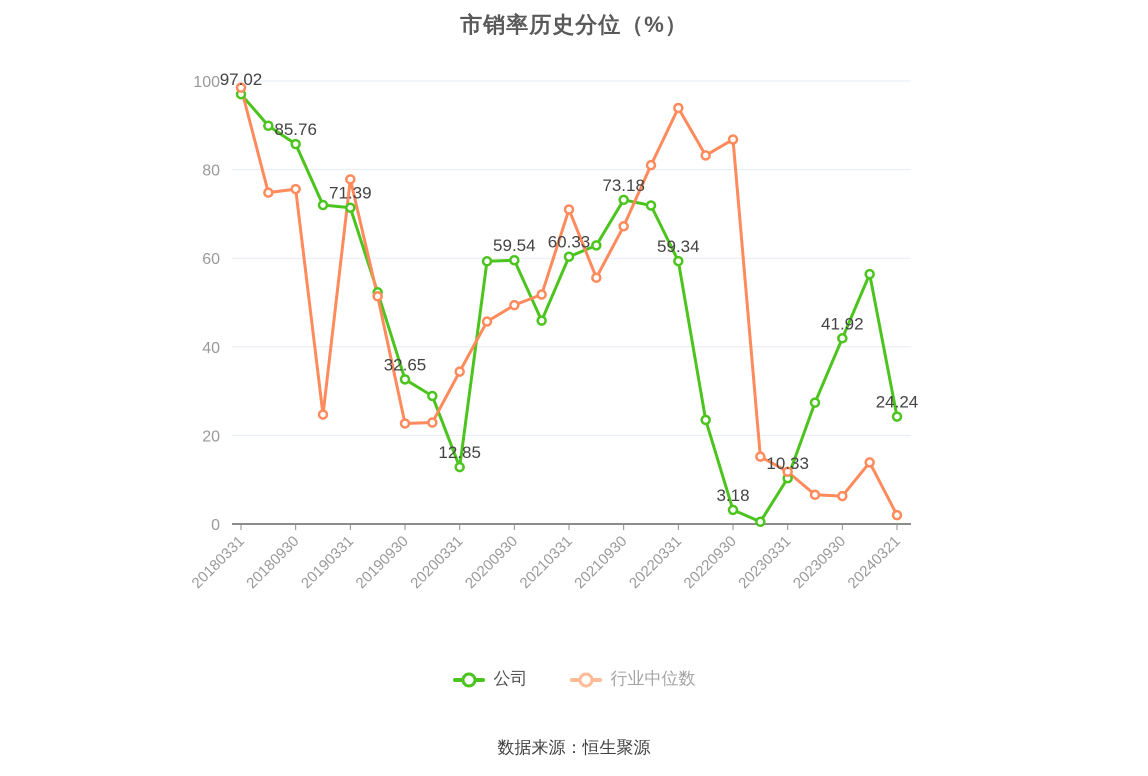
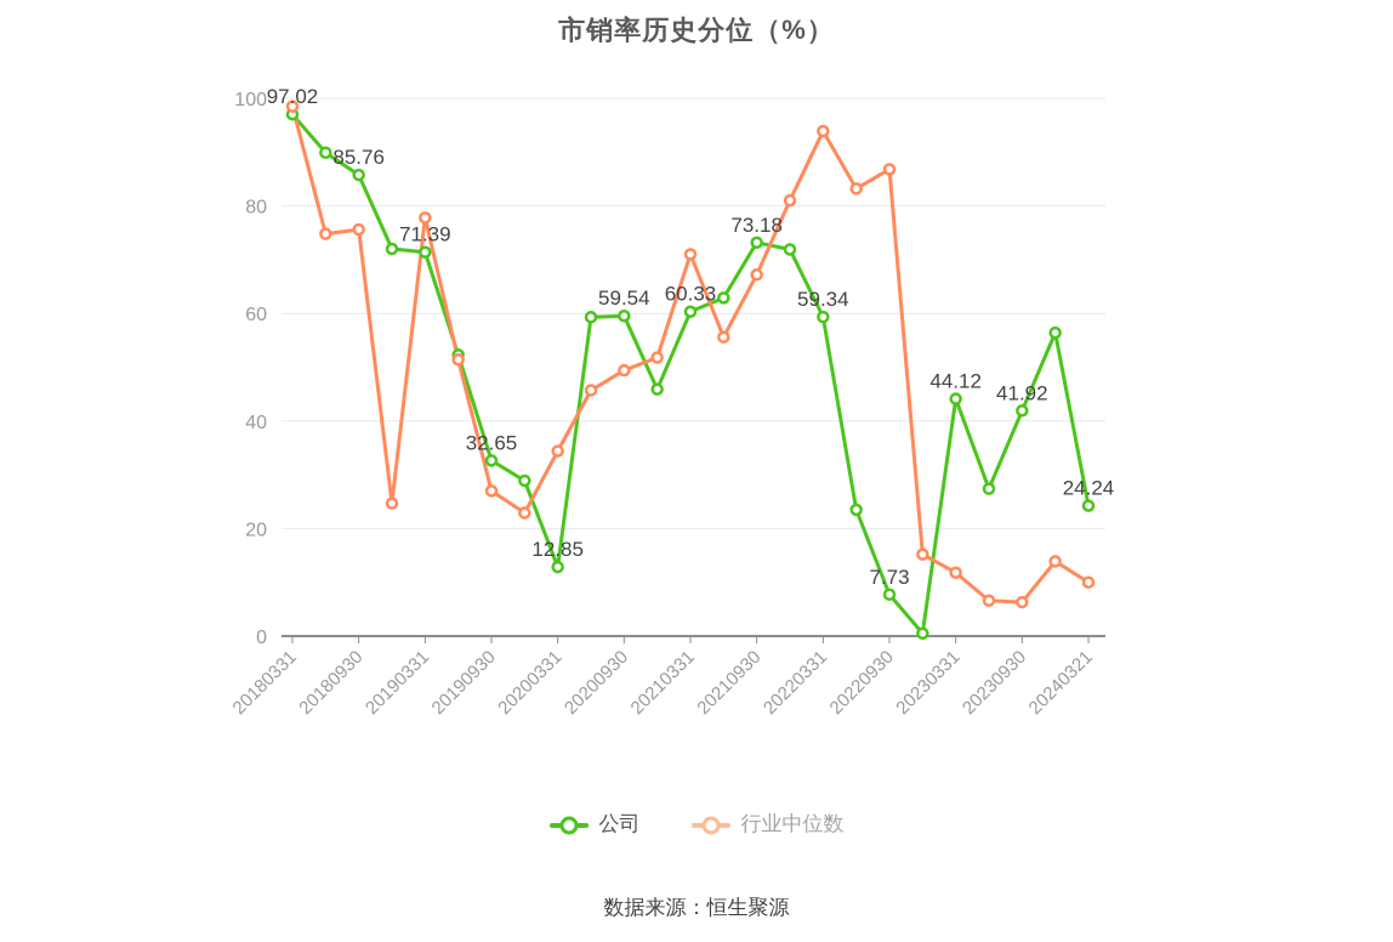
行业中位数/20190930: 23 -> 27
公司/20220930: 3.18 -> 7.73
公司/20230331: 10.33 -> 44.12
行业中位数/20240321: 2 -> 10
